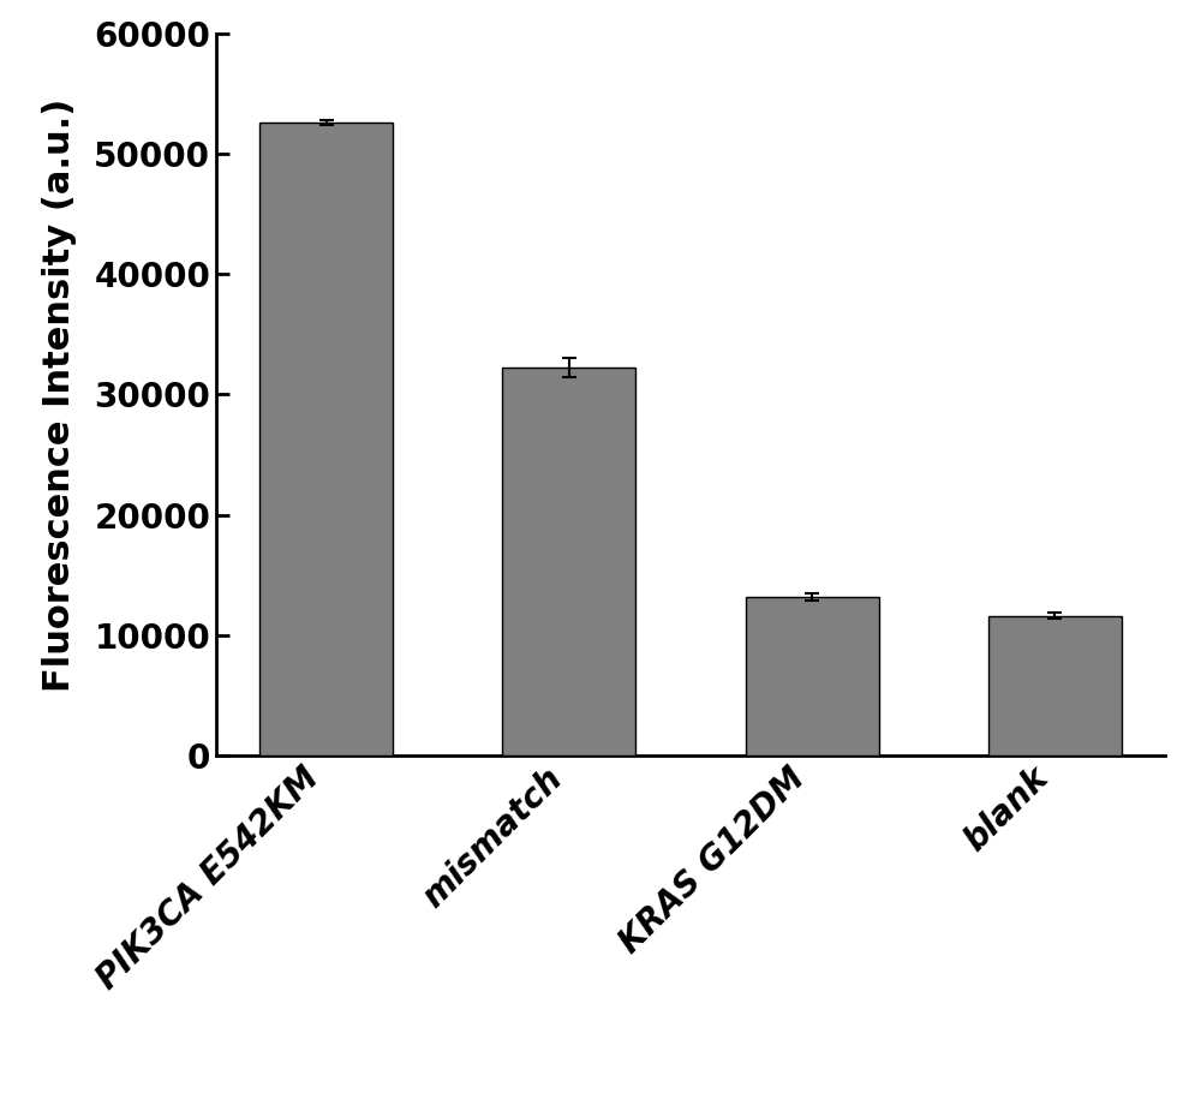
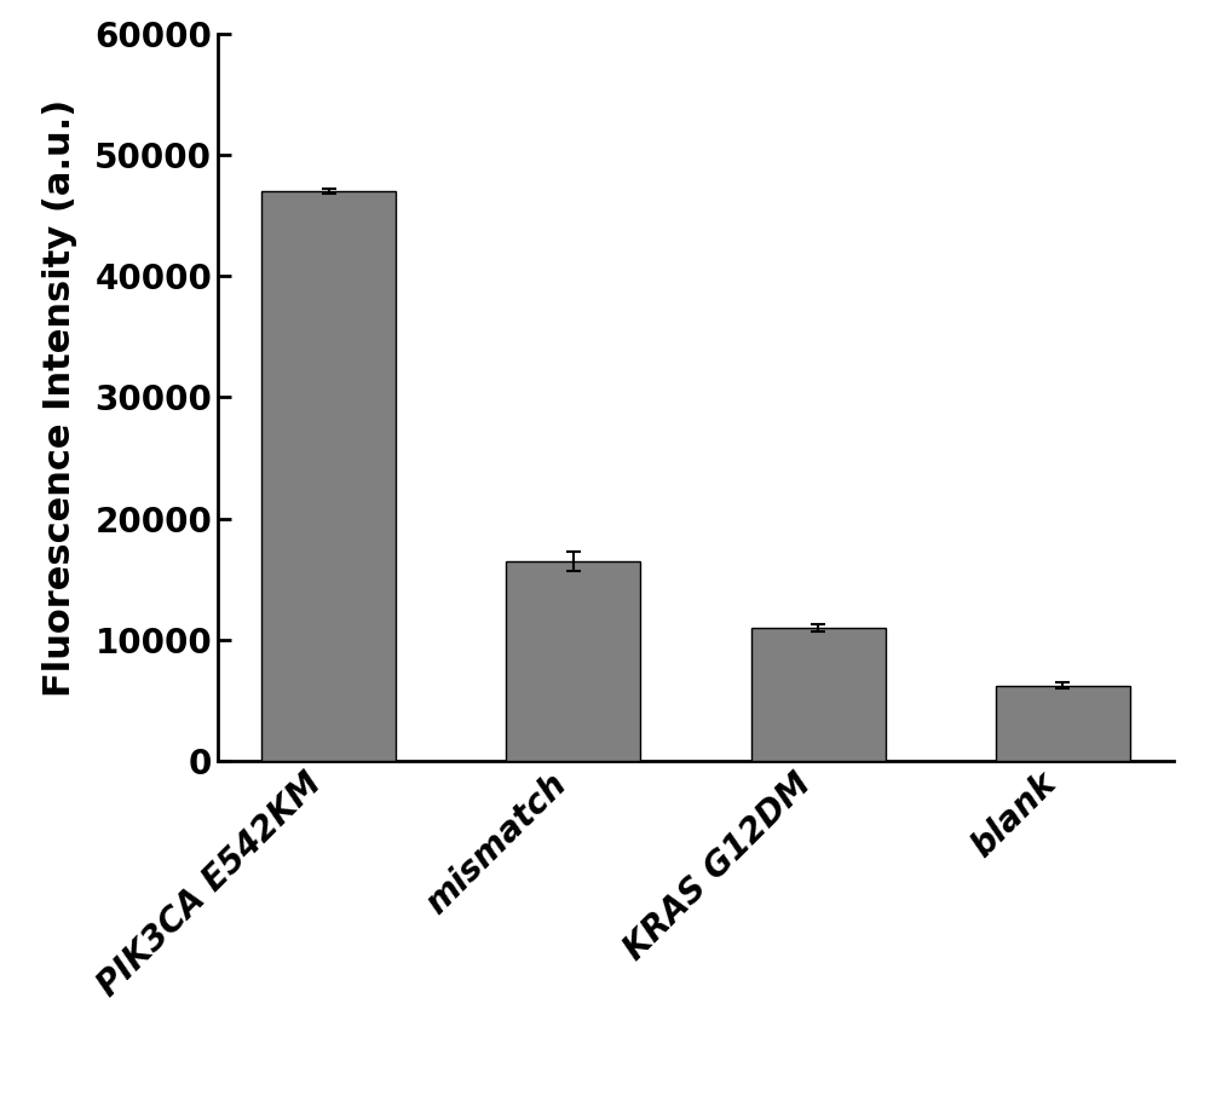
PIK3CA E542KM: 52600 -> 47000
mismatch: 32200 -> 16500
KRAS G12DM: 13200 -> 11000
blank: 11600 -> 6200
